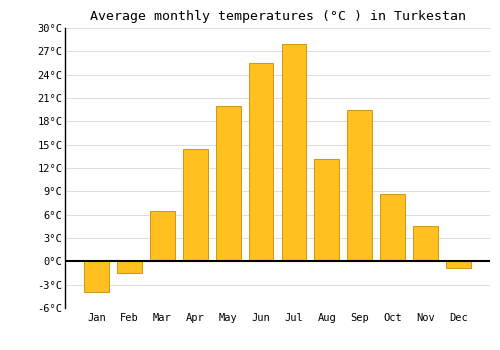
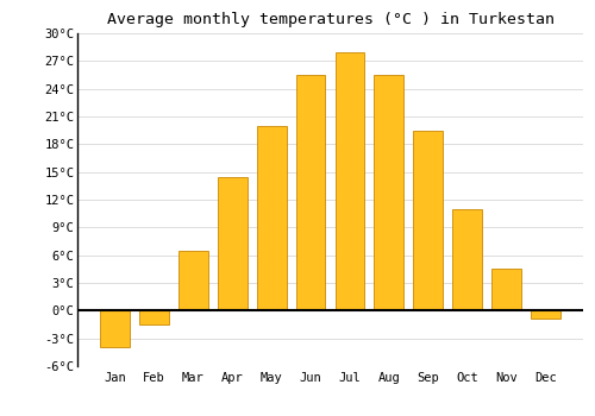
Aug: 13.2°C -> 25.5°C
Oct: 8.6°C -> 11.0°C
